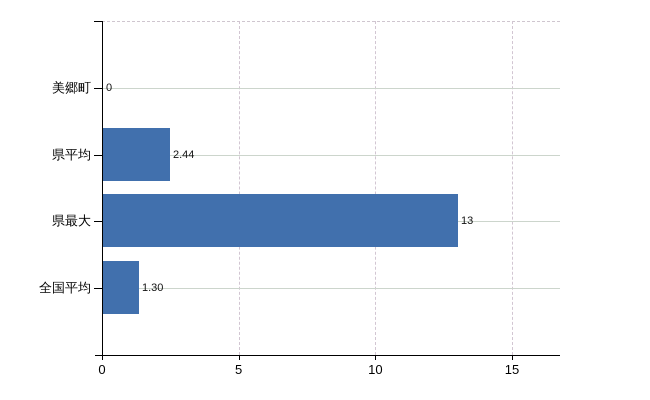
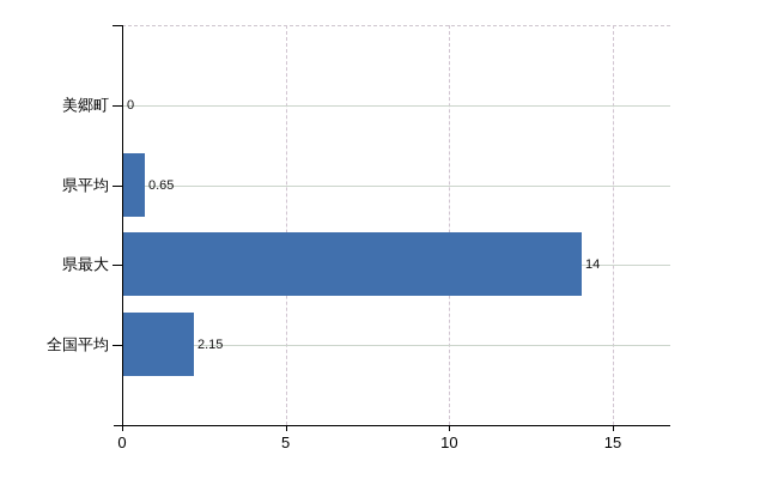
県平均: 2.44 -> 0.65
県最大: 13 -> 14
全国平均: 1.30 -> 2.15
